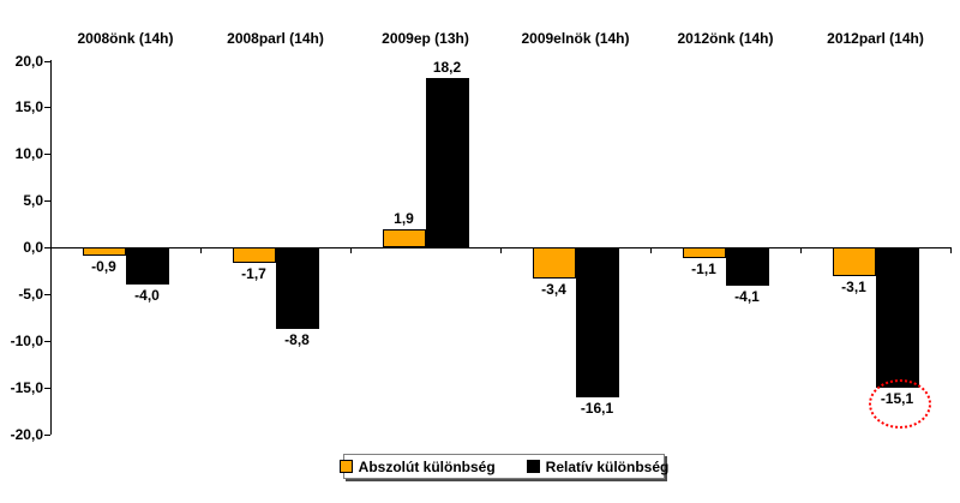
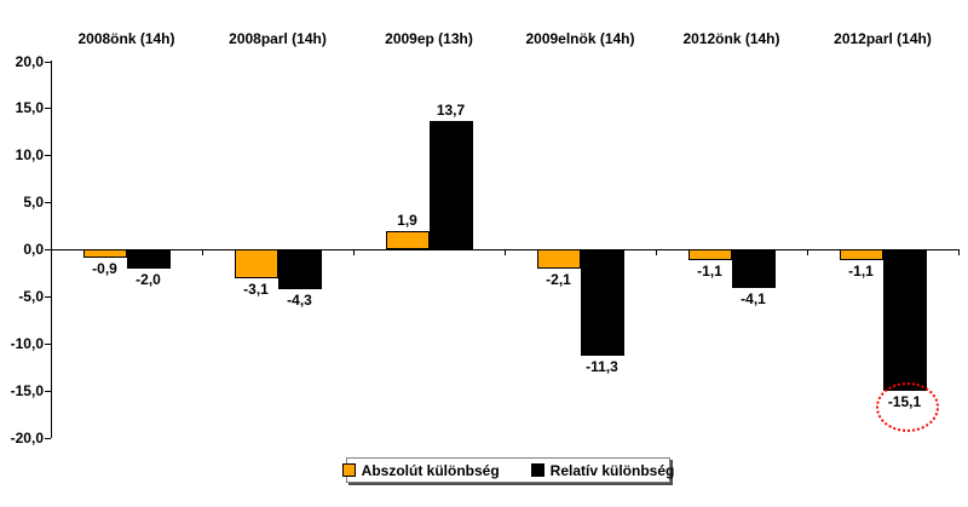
Relatív különbség/2008önk (14h): -4,0 -> -2,0
Abszolút különbség/2008parl (14h): -1,7 -> -3,1
Relatív különbség/2008parl (14h): -8,8 -> -4,3
Relatív különbség/2009ep (13h): 18,2 -> 13,7
Abszolút különbség/2009elnök (14h): -3,4 -> -2,1
Relatív különbség/2009elnök (14h): -16,1 -> -11,3
Abszolút különbség/2012parl (14h): -3,1 -> -1,1
